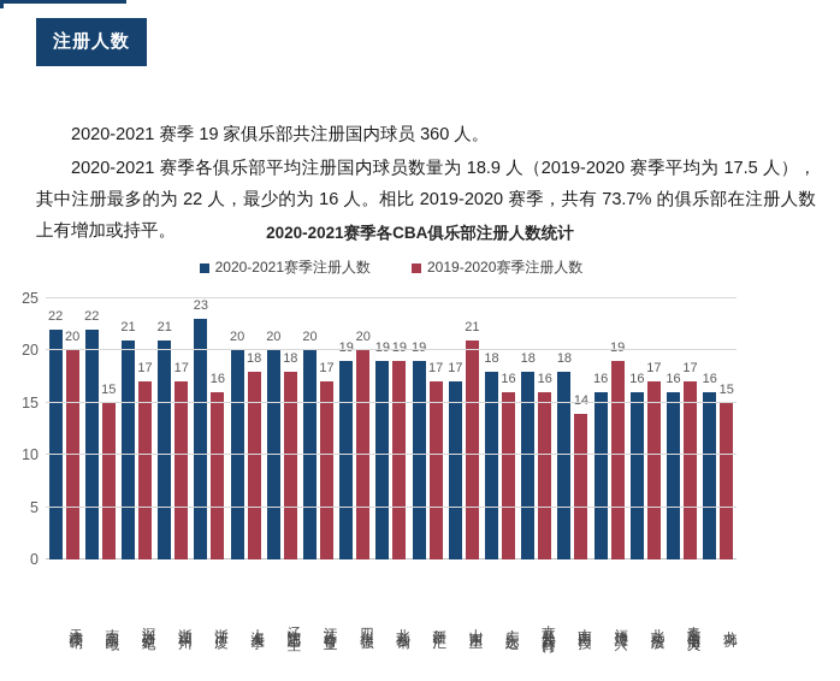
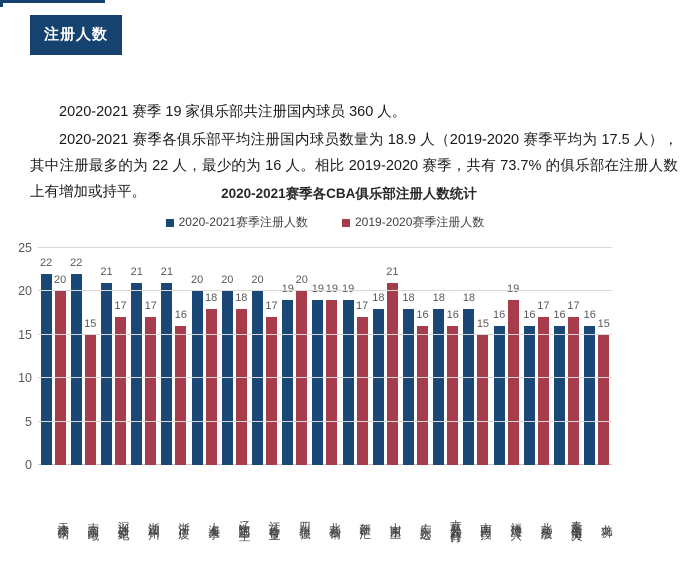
2020-2021赛季注册人数/浙江广厦: 23 -> 21
2020-2021赛季注册人数/山东西王: 17 -> 18
2019-2020赛季注册人数/山西国投: 14 -> 15
